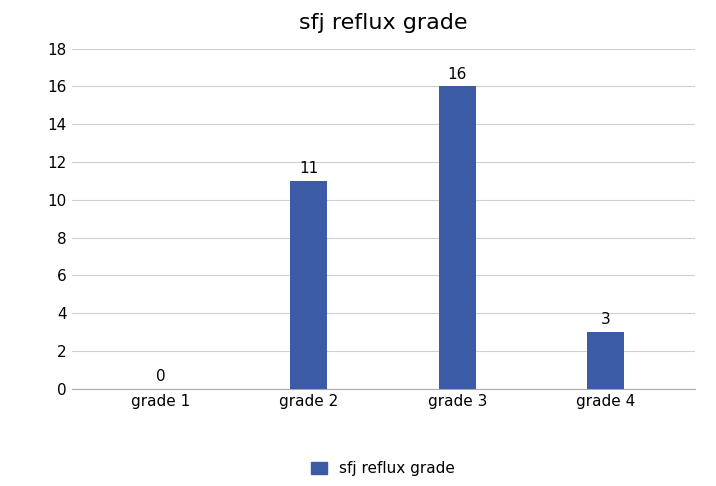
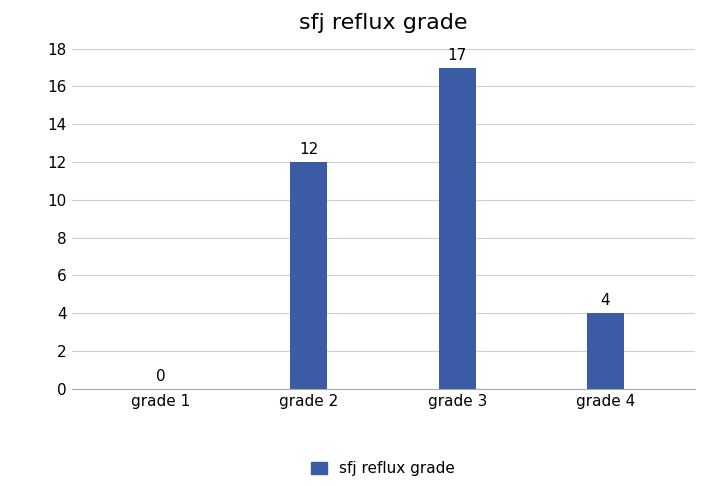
grade 2: 11 -> 12
grade 3: 16 -> 17
grade 4: 3 -> 4
